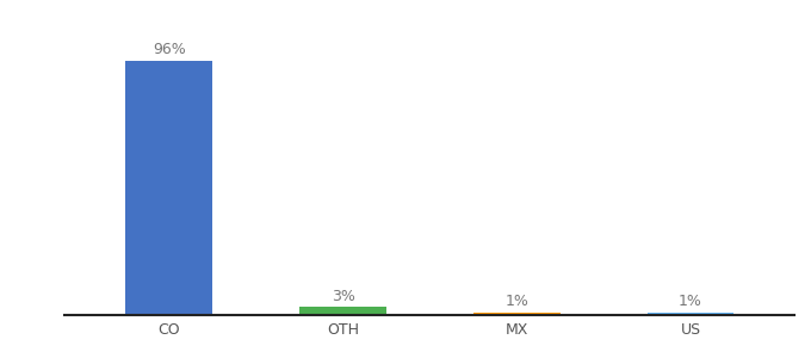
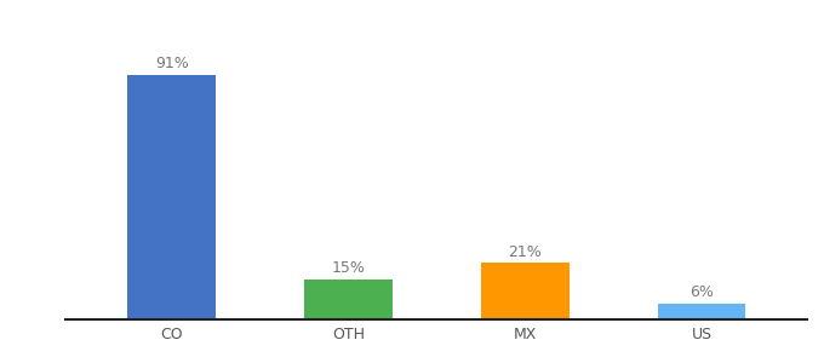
CO: 96% -> 91%
OTH: 3% -> 15%
MX: 1% -> 21%
US: 1% -> 6%
